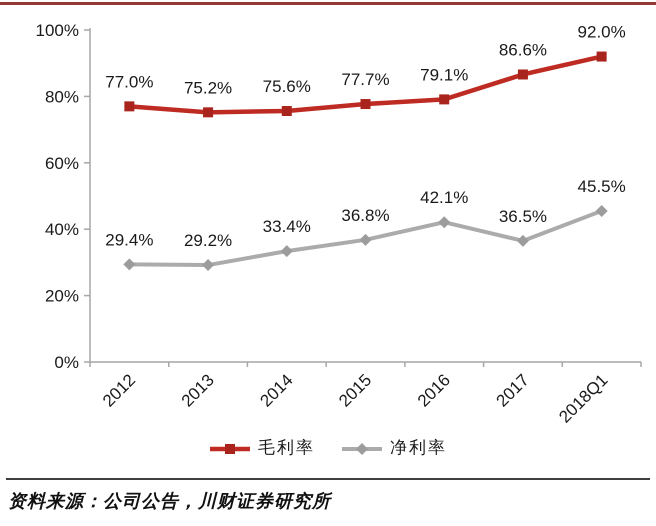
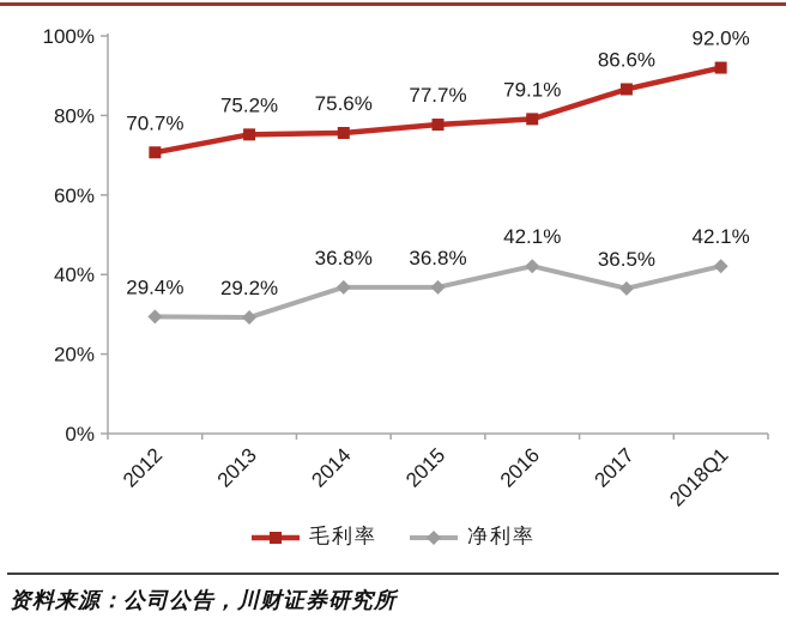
毛利率/2012: 77.0% -> 70.7%
净利率/2014: 33.4% -> 36.8%
净利率/2018Q1: 45.5% -> 42.1%
